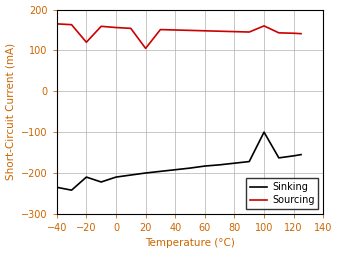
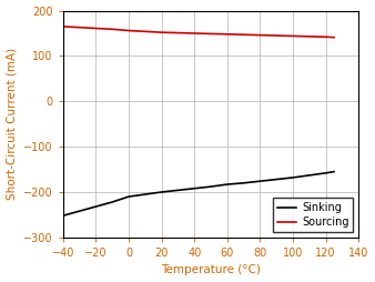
Sinking/−40: -235 -> -252
Sinking/−20: -210 -> -232
Sourcing/−20: 120 -> 161
Sourcing/20: 105 -> 152
Sinking/100: -100 -> -168
Sourcing/100: 160 -> 144
